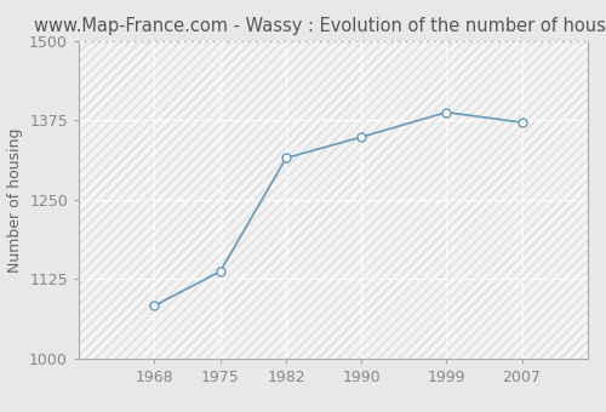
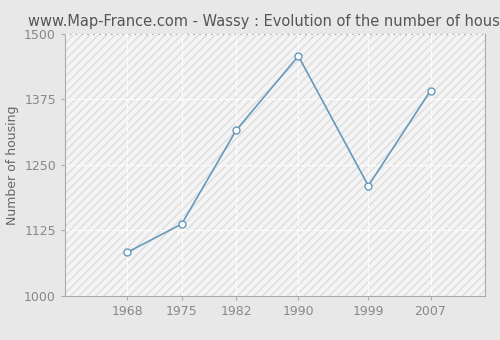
1990: 1349 -> 1458
1999: 1388 -> 1210
2007: 1372 -> 1392
